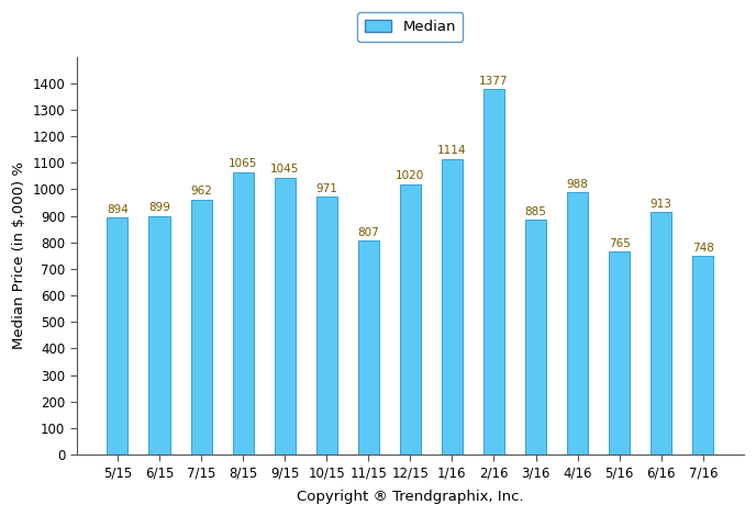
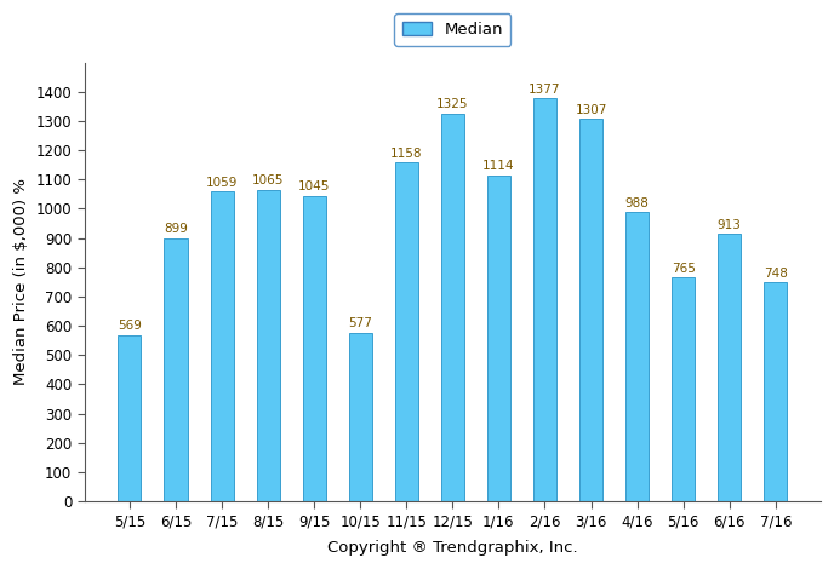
5/15: 894 -> 569
7/15: 962 -> 1059
10/15: 971 -> 577
11/15: 807 -> 1158
12/15: 1020 -> 1325
3/16: 885 -> 1307
